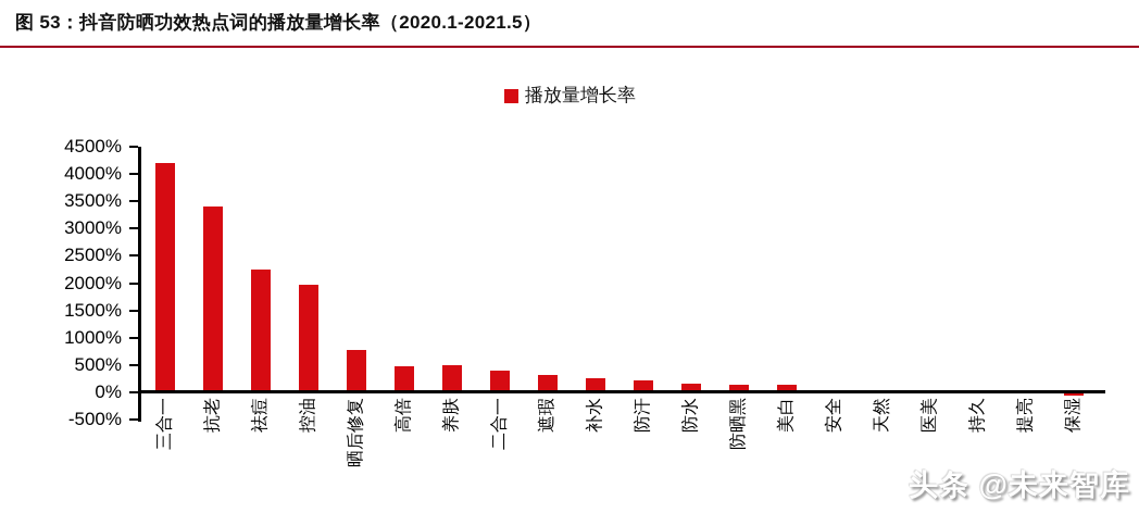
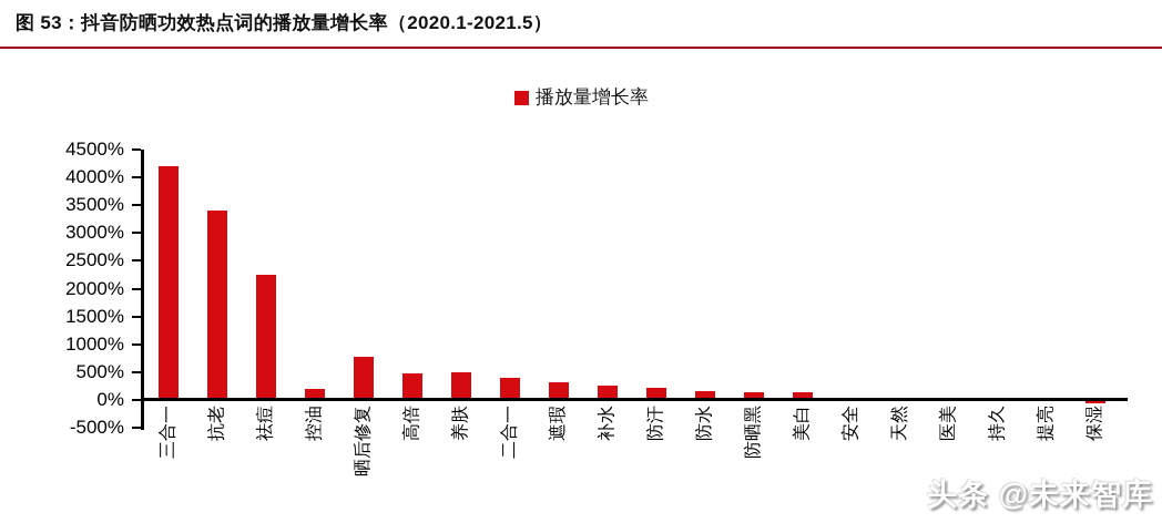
控油: 2000% -> 200%
